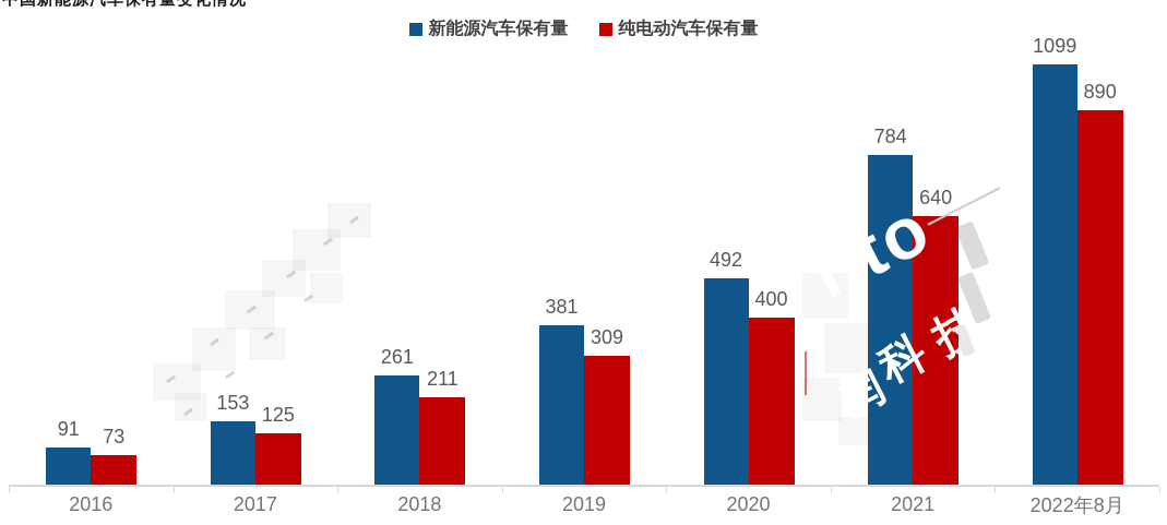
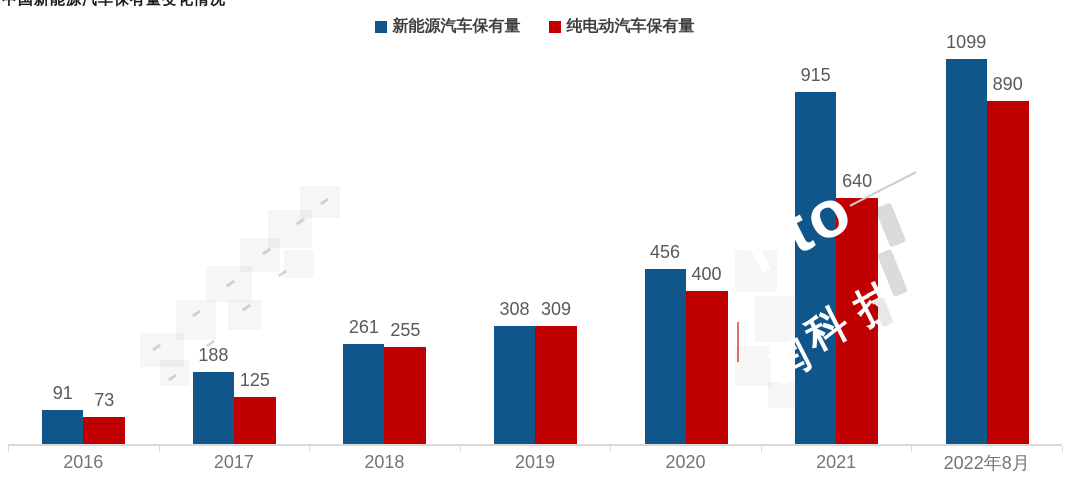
新能源汽车保有量/2017: 153 -> 188
纯电动汽车保有量/2018: 211 -> 255
新能源汽车保有量/2019: 381 -> 308
新能源汽车保有量/2020: 492 -> 456
新能源汽车保有量/2021: 784 -> 915
